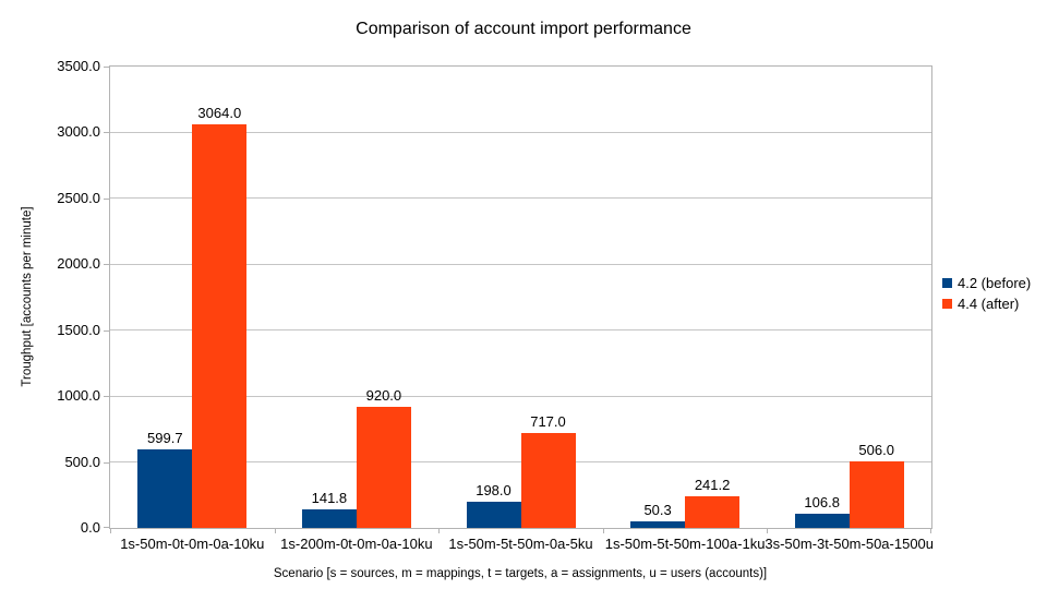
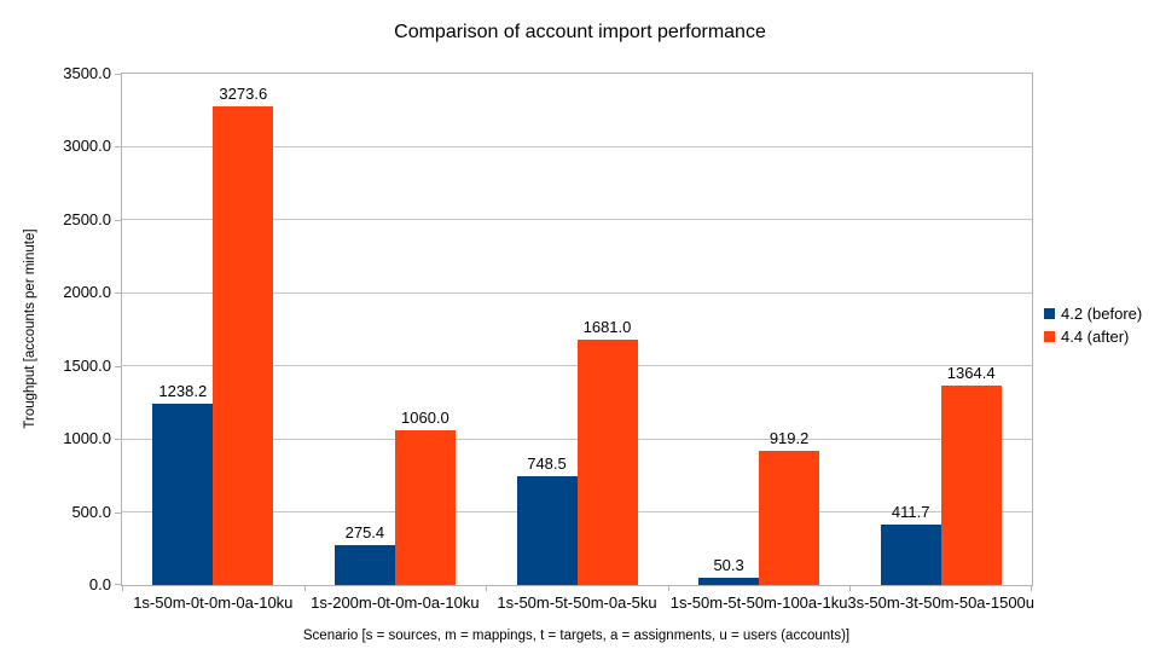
4.2 (before)/1s-50m-0t-0m-0a-10ku: 599.7 -> 1238.2
4.4 (after)/1s-50m-0t-0m-0a-10ku: 3064.0 -> 3273.6
4.2 (before)/1s-200m-0t-0m-0a-10ku: 141.8 -> 275.4
4.4 (after)/1s-200m-0t-0m-0a-10ku: 920.0 -> 1060.0
4.2 (before)/1s-50m-5t-50m-0a-5ku: 198.0 -> 748.5
4.4 (after)/1s-50m-5t-50m-0a-5ku: 717.0 -> 1681.0
4.4 (after)/1s-50m-5t-50m-100a-1ku: 241.2 -> 919.2
4.2 (before)/3s-50m-3t-50m-50a-1500u: 106.8 -> 411.7
4.4 (after)/3s-50m-3t-50m-50a-1500u: 506.0 -> 1364.4
